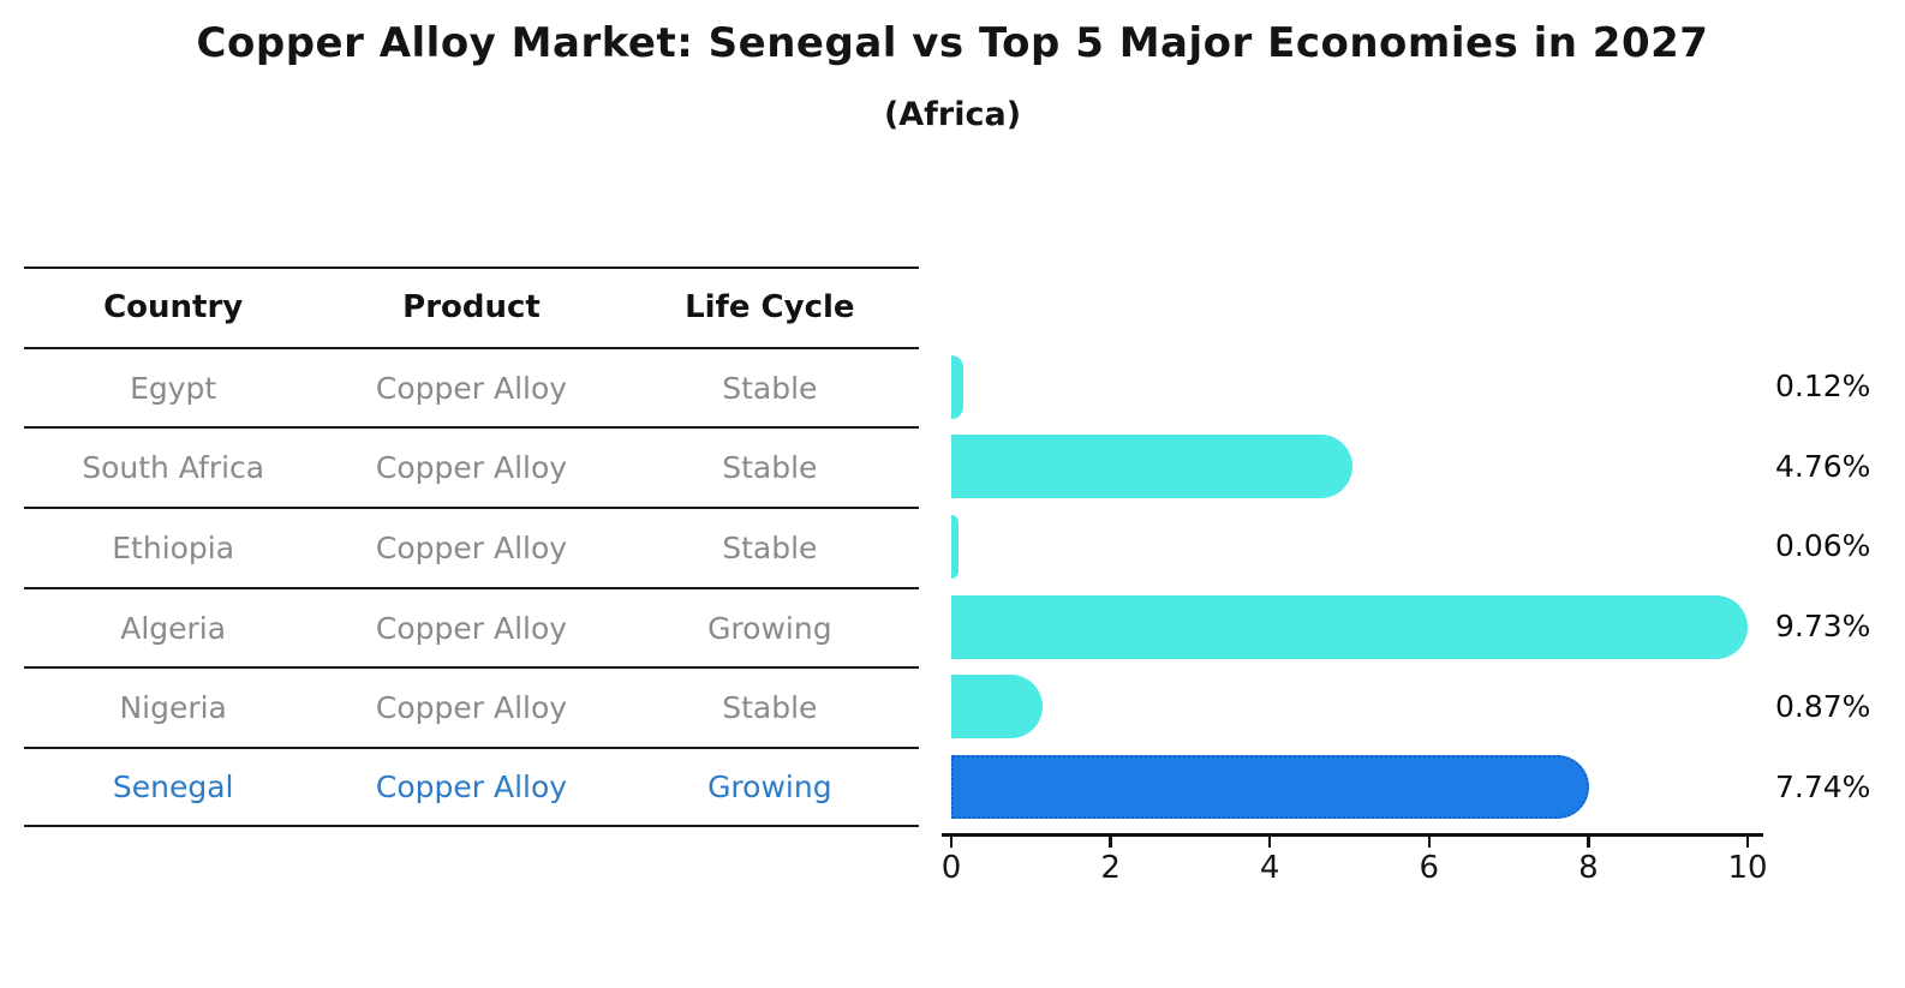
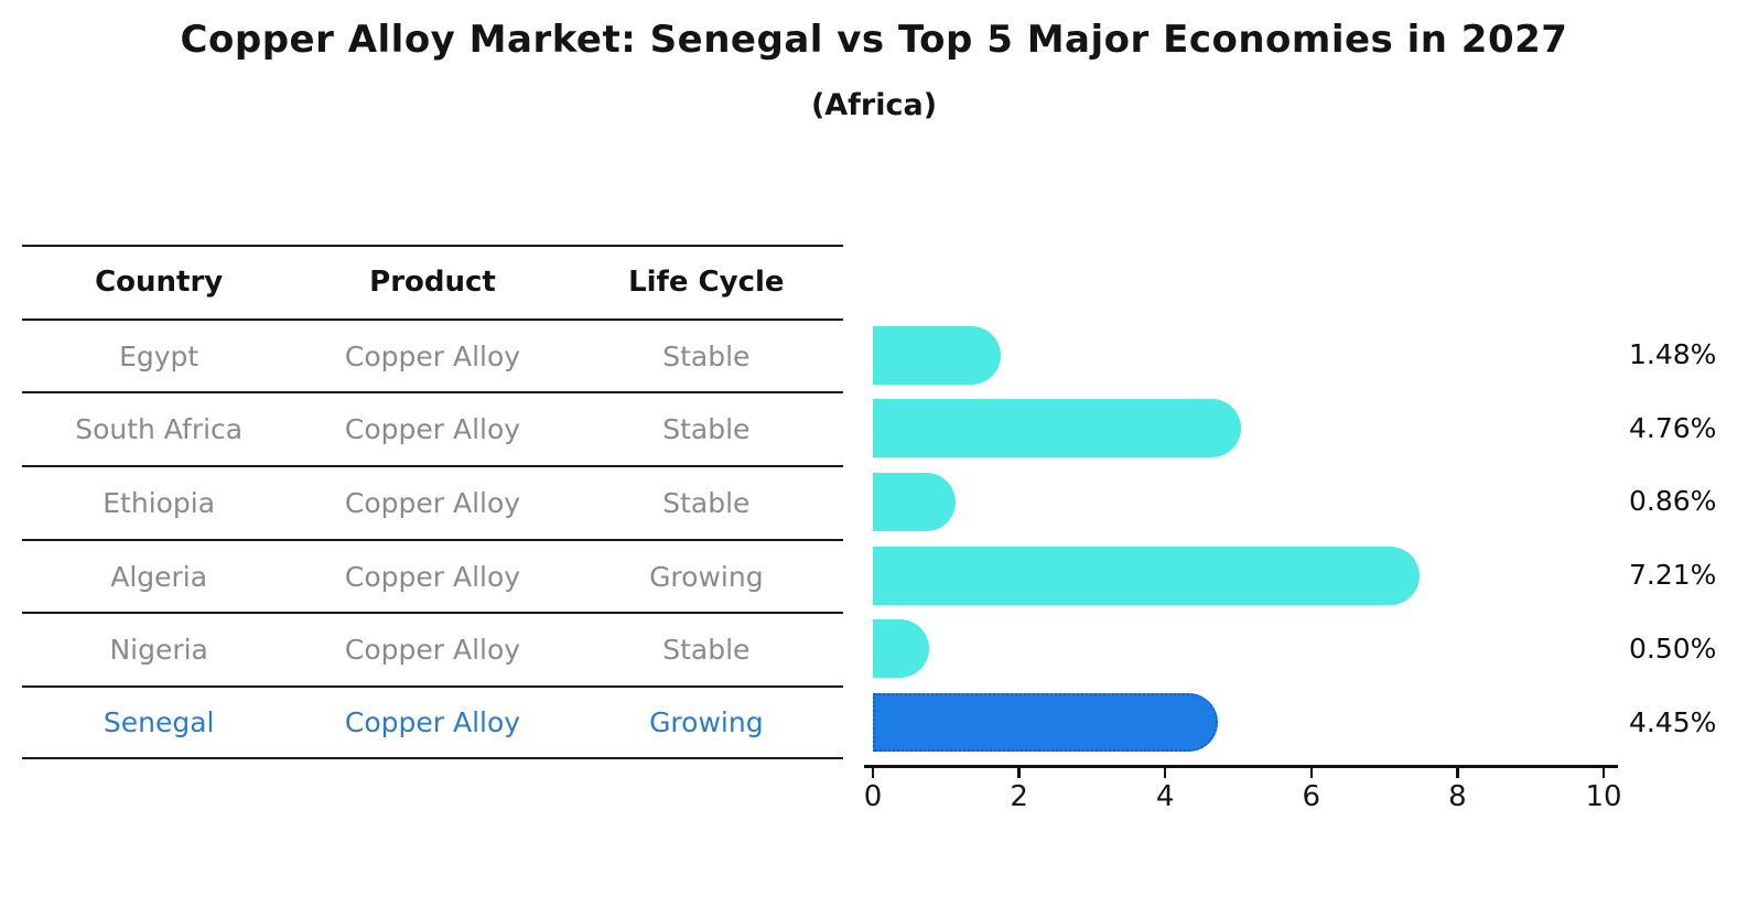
Egypt: 0.12% -> 1.48%
Ethiopia: 0.06% -> 0.86%
Algeria: 9.73% -> 7.21%
Nigeria: 0.87% -> 0.50%
Senegal: 7.74% -> 4.45%
